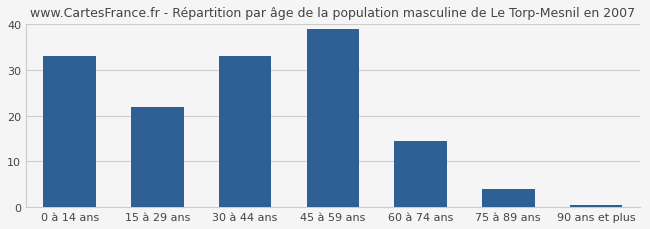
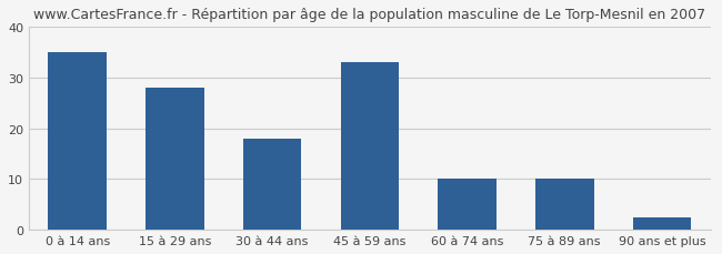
0 à 14 ans: 33.0 -> 35.0
15 à 29 ans: 22.0 -> 28.0
30 à 44 ans: 33.0 -> 18.0
45 à 59 ans: 39.0 -> 33.0
60 à 74 ans: 14.5 -> 10.0
75 à 89 ans: 4.0 -> 10.0
90 ans et plus: 0.5 -> 2.5
